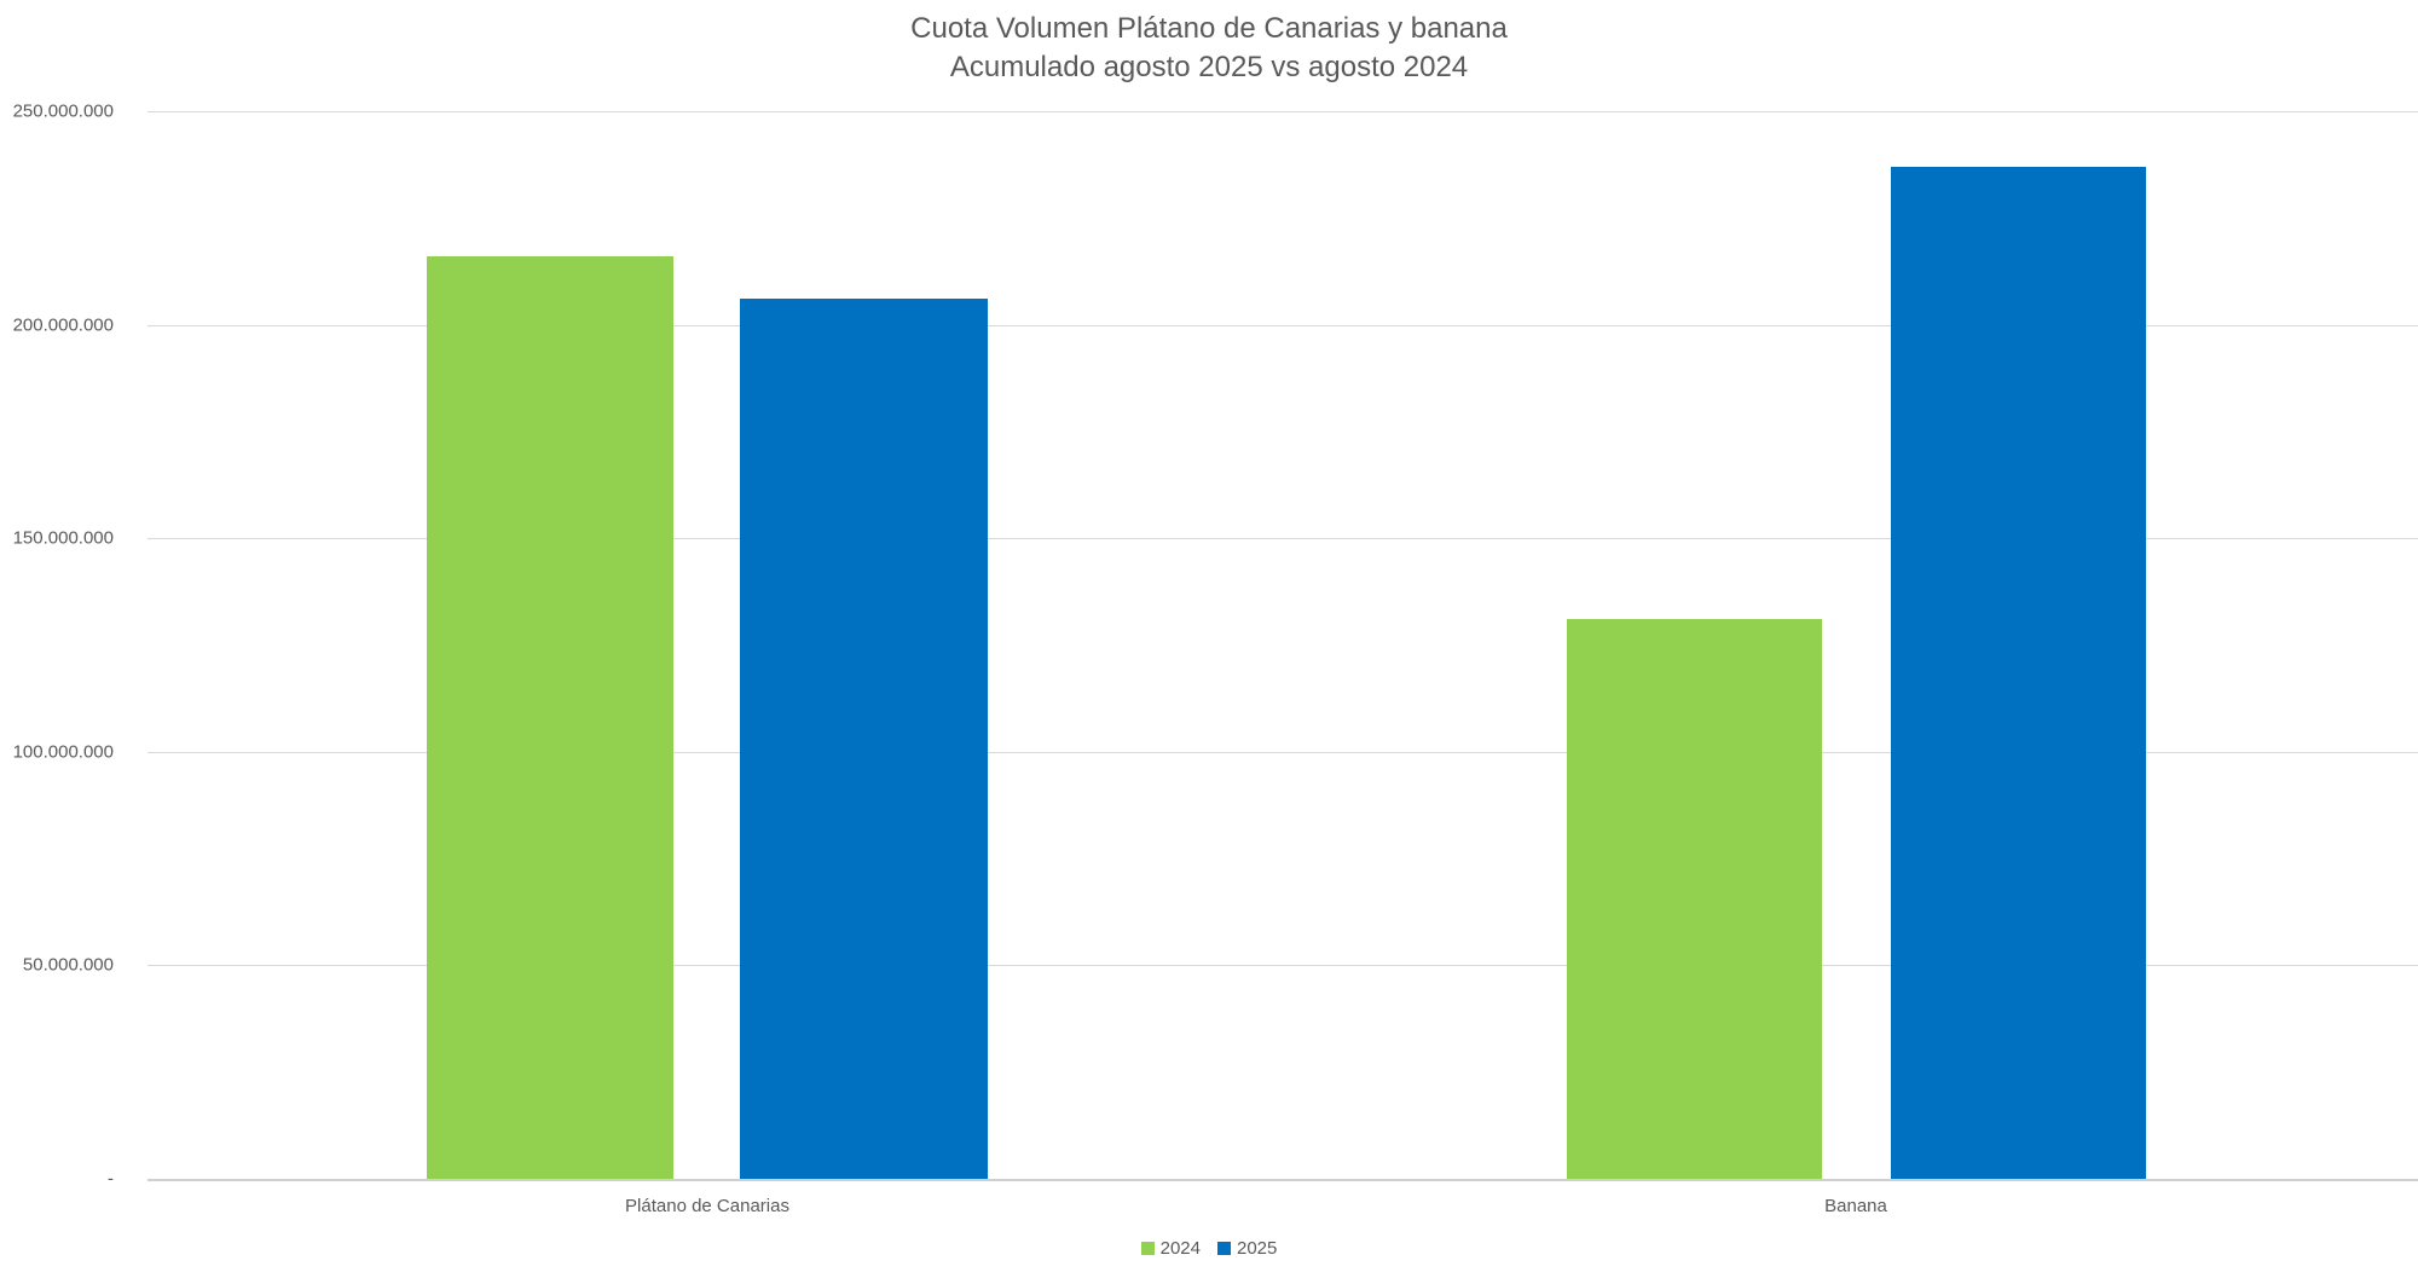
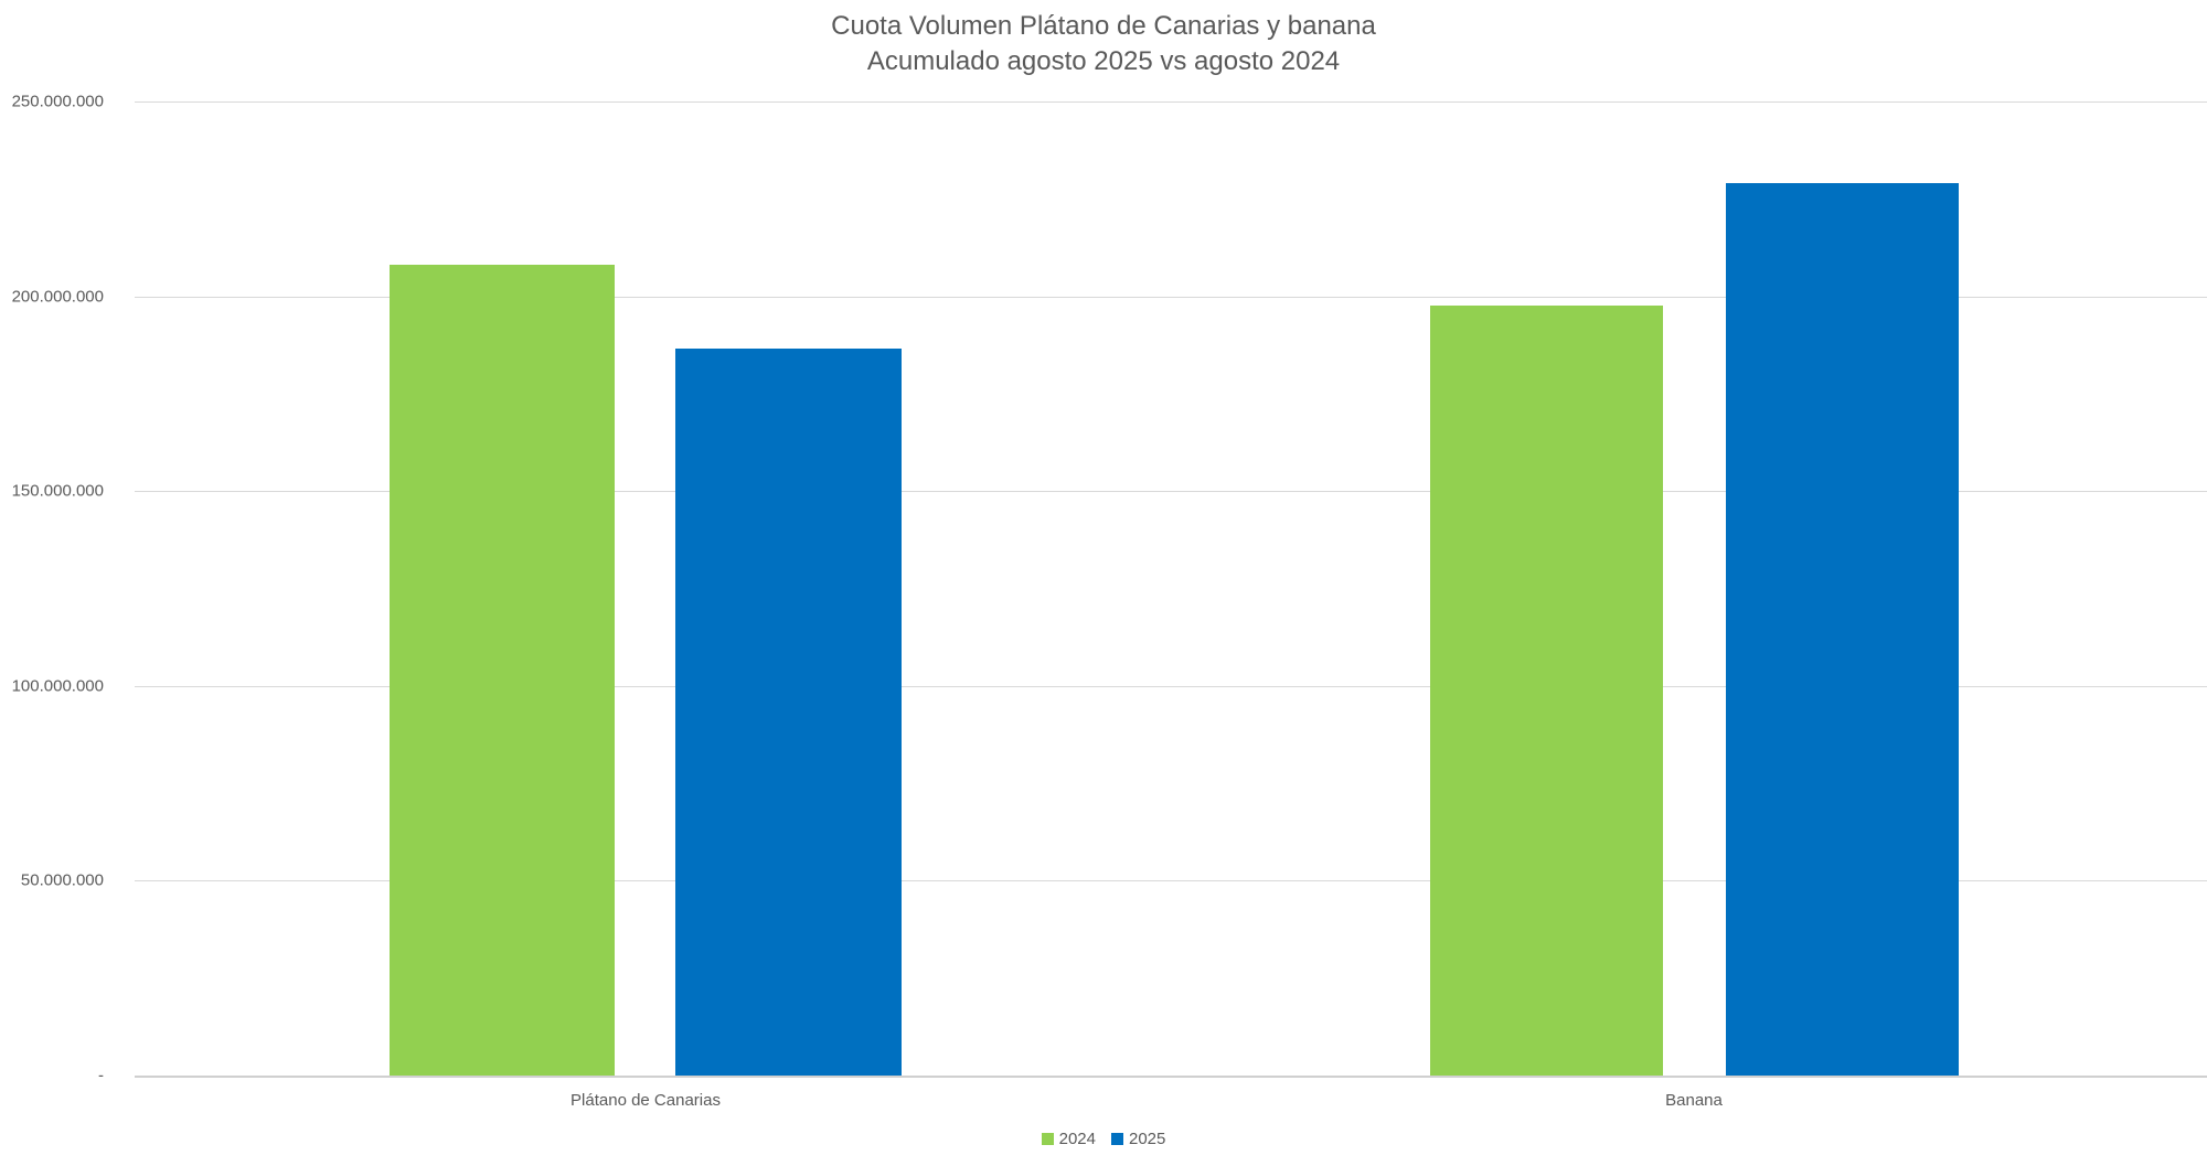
2024/Plátano de Canarias: 216000000 -> 208000000
2025/Plátano de Canarias: 206000000 -> 186000000
2024/Banana: 131000000 -> 198000000
2025/Banana: 237000000 -> 229000000
